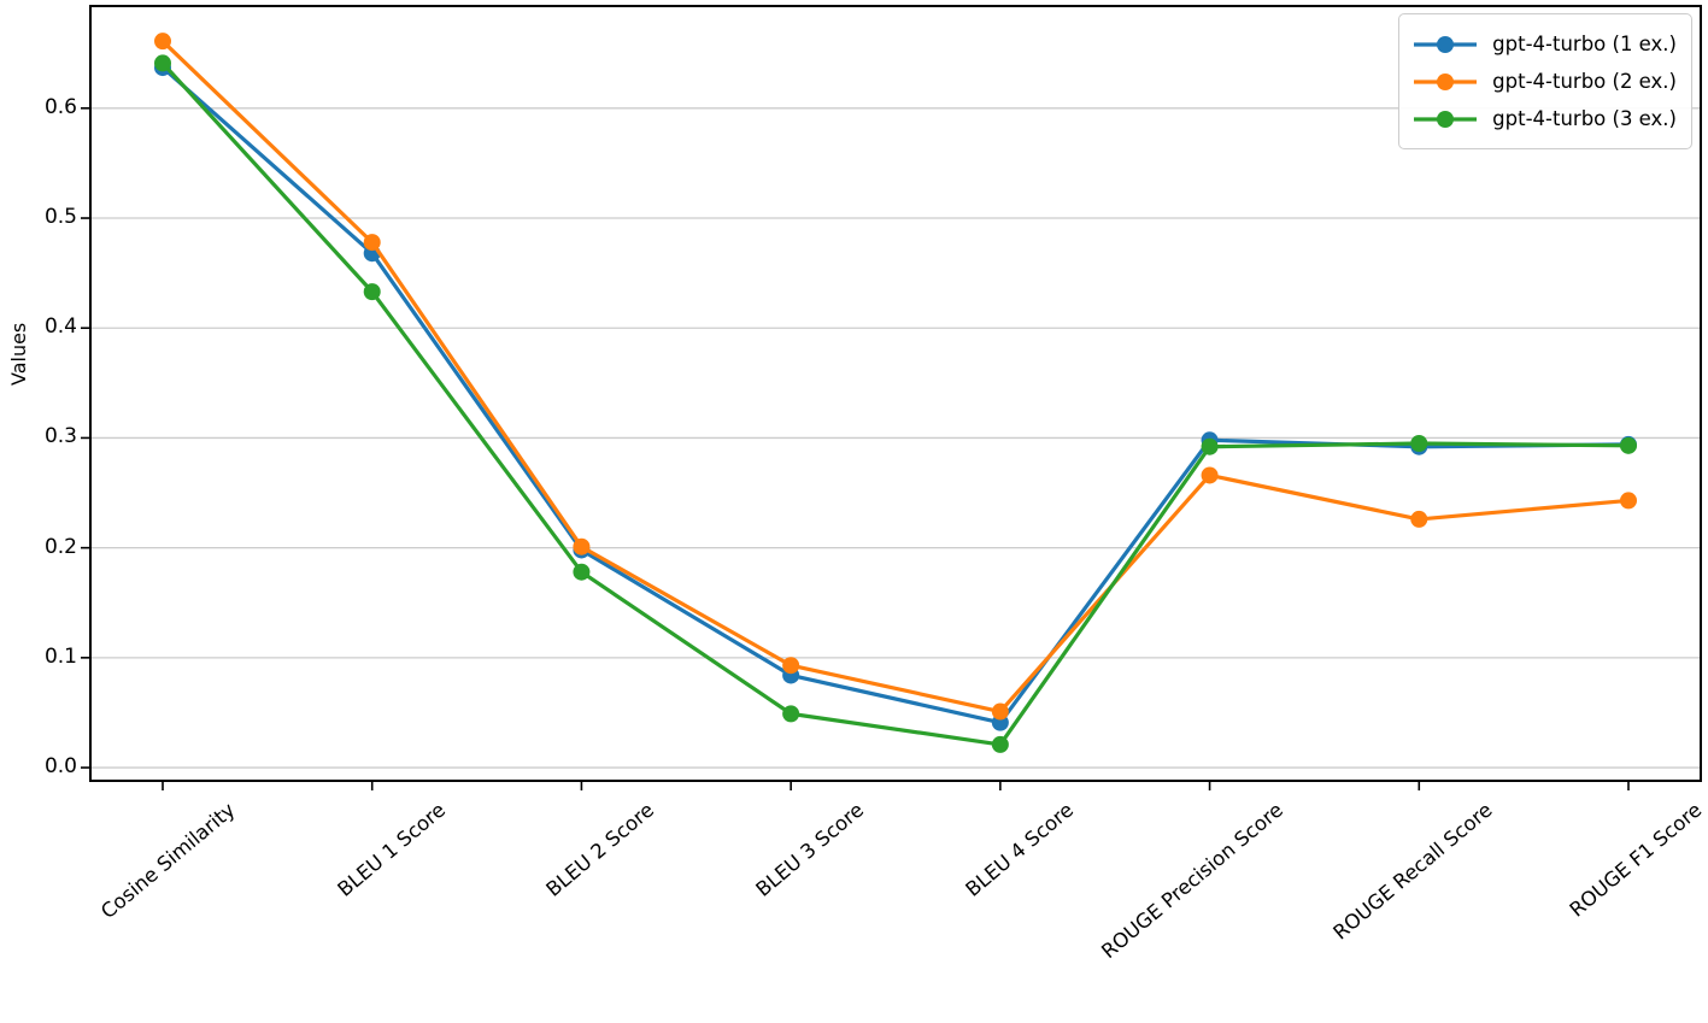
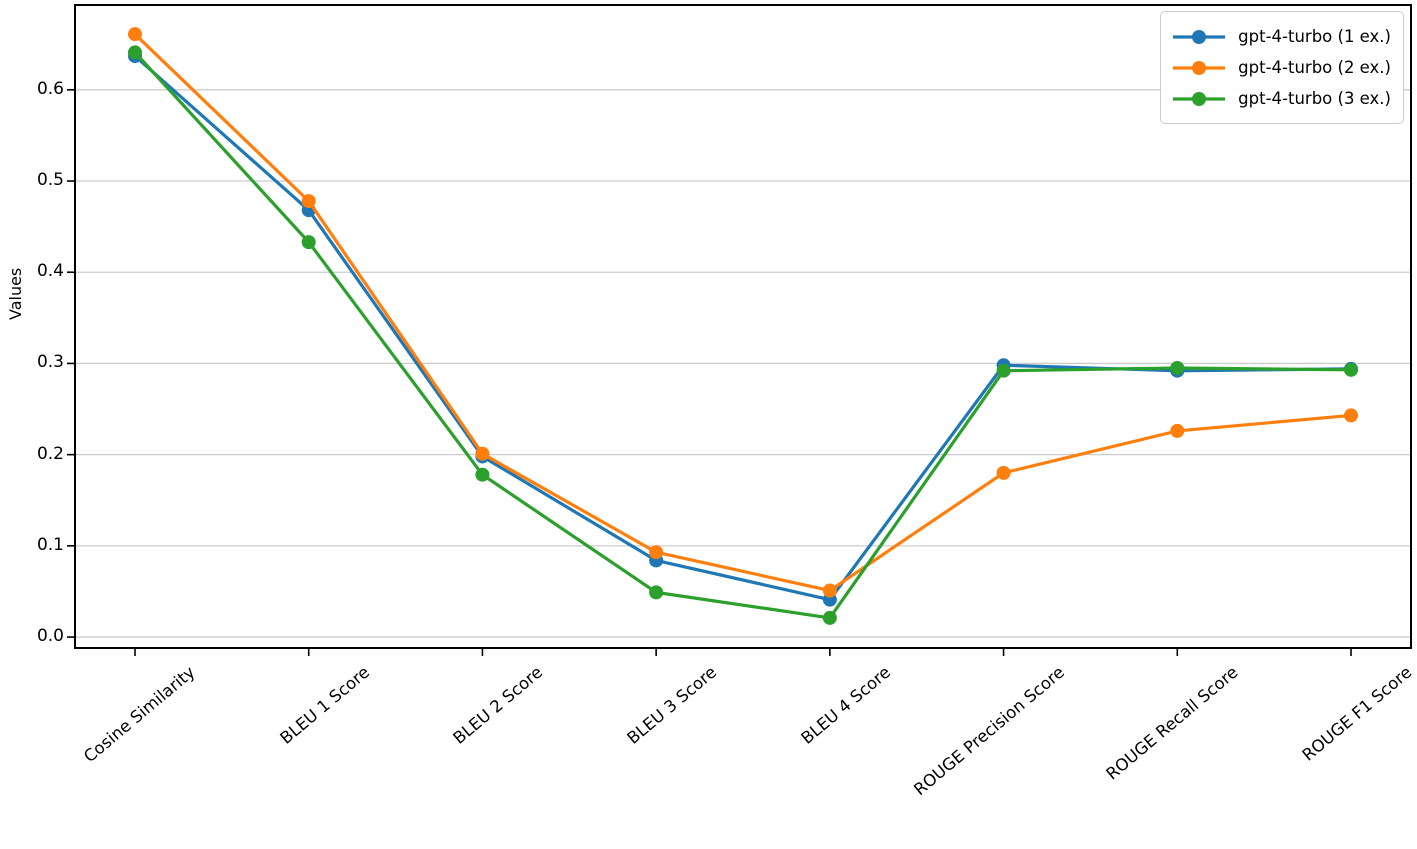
gpt-4-turbo (2 ex.)/ROUGE Precision Score: 0.27 -> 0.18
